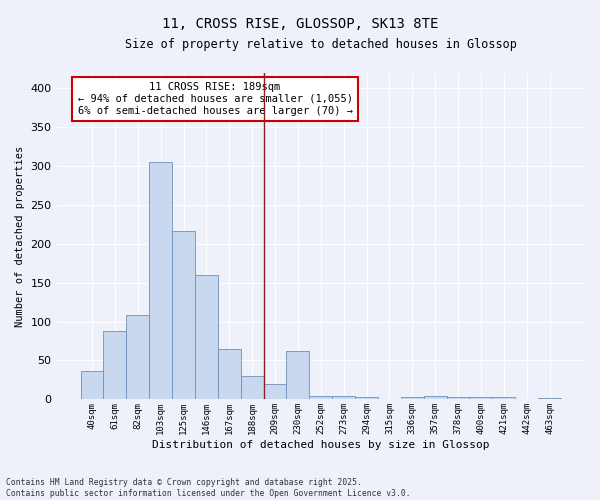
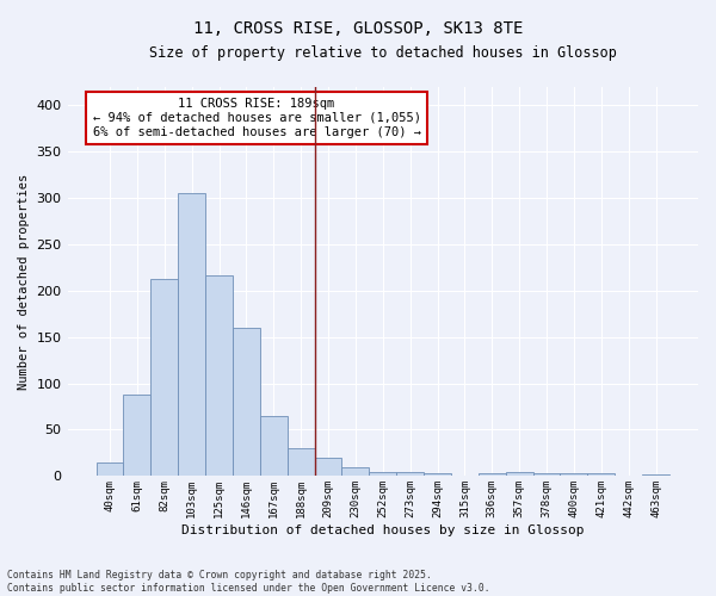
40sqm: 36 -> 15
82sqm: 108 -> 212
230sqm: 62 -> 9
